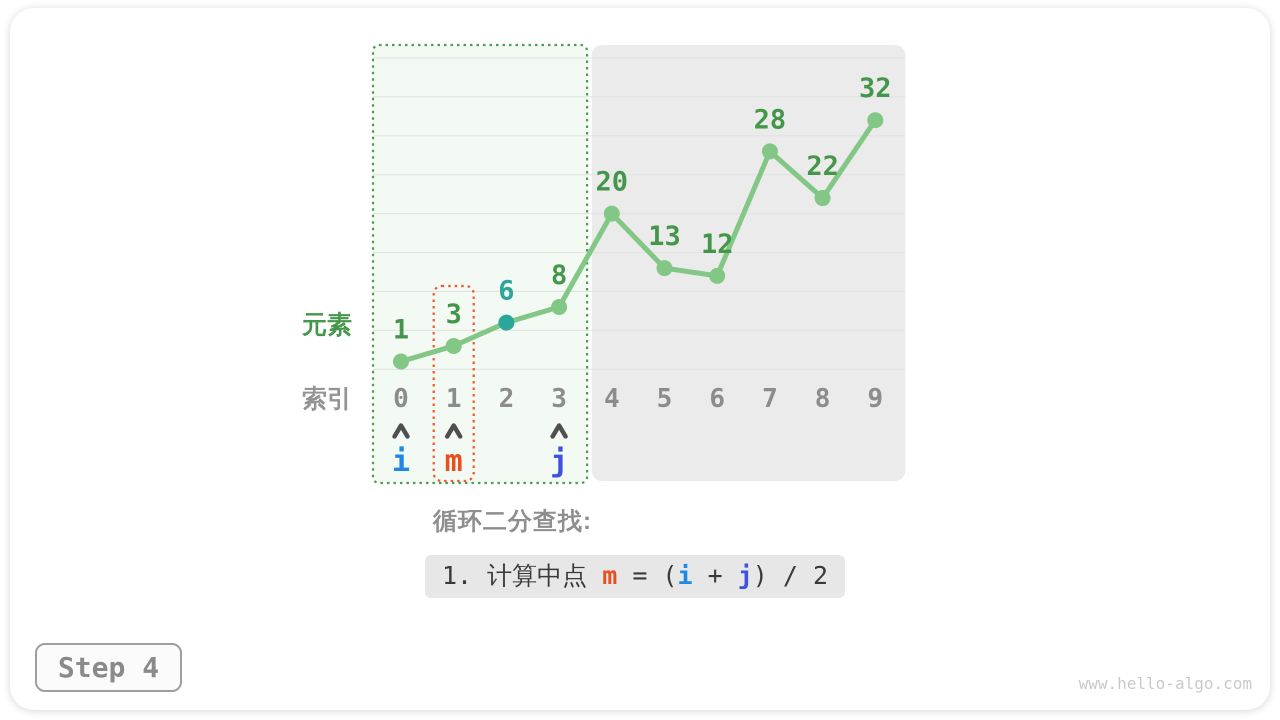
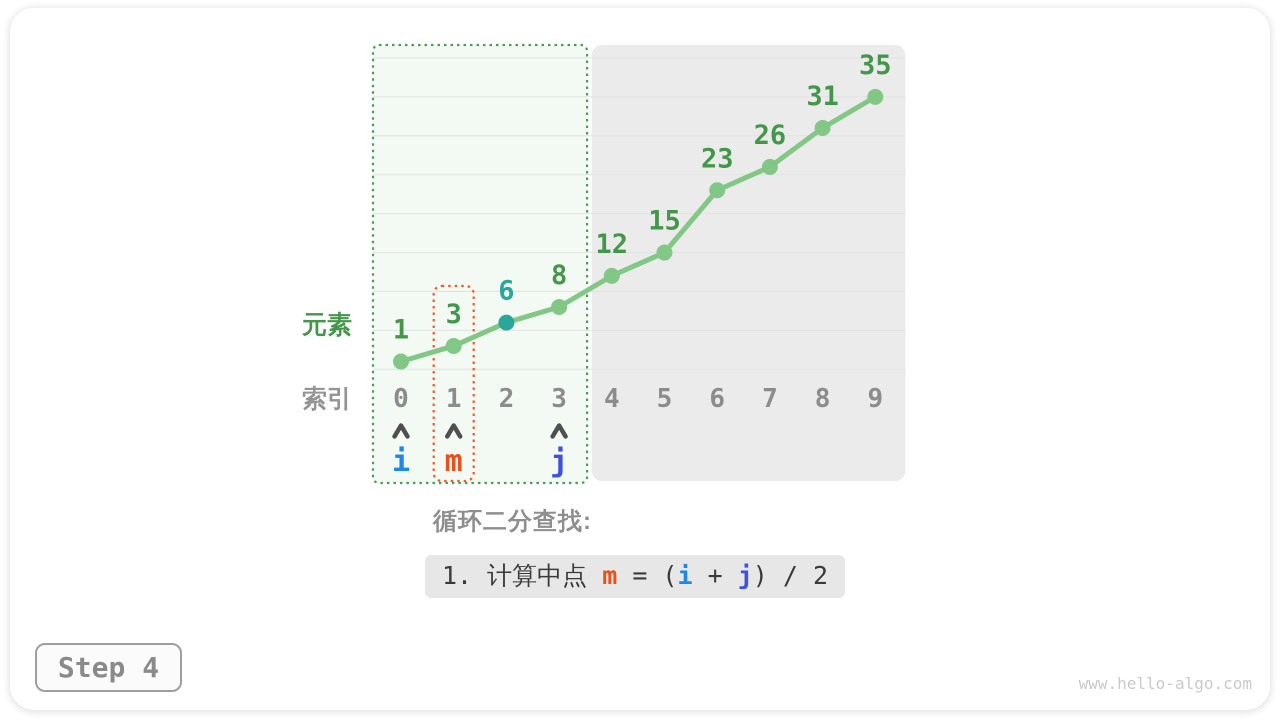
4: 20 -> 12
5: 13 -> 15
6: 12 -> 23
7: 28 -> 26
8: 22 -> 31
9: 32 -> 35
